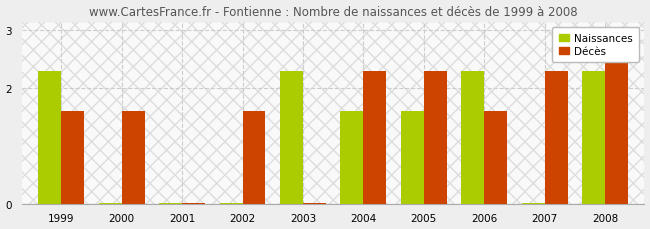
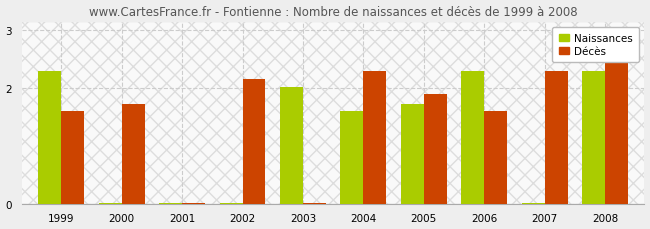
Décès/2000: 1.60 -> 1.72
Décès/2002: 1.60 -> 2.16
Naissances/2003: 2.30 -> 2.02
Naissances/2005: 1.60 -> 1.72
Décès/2005: 2.30 -> 1.90
